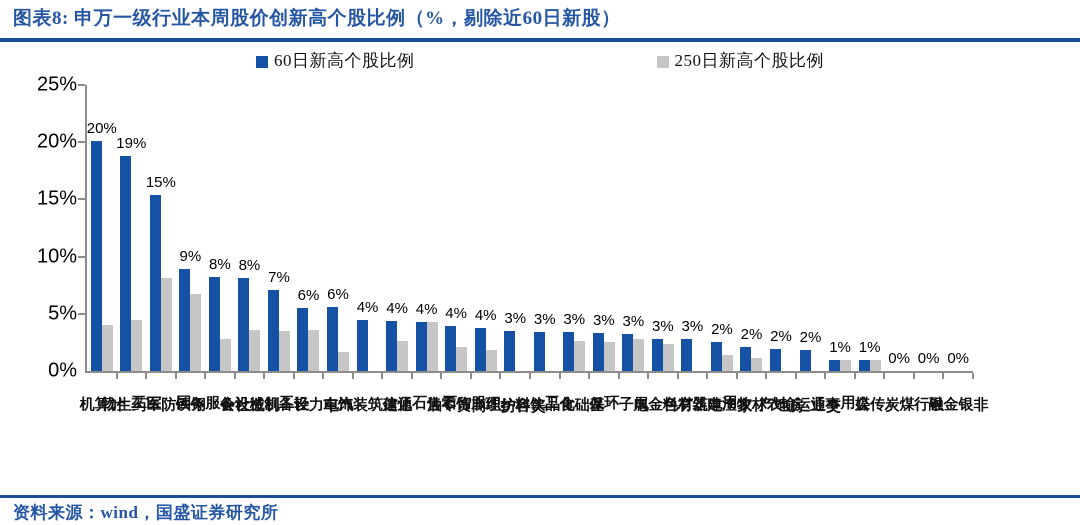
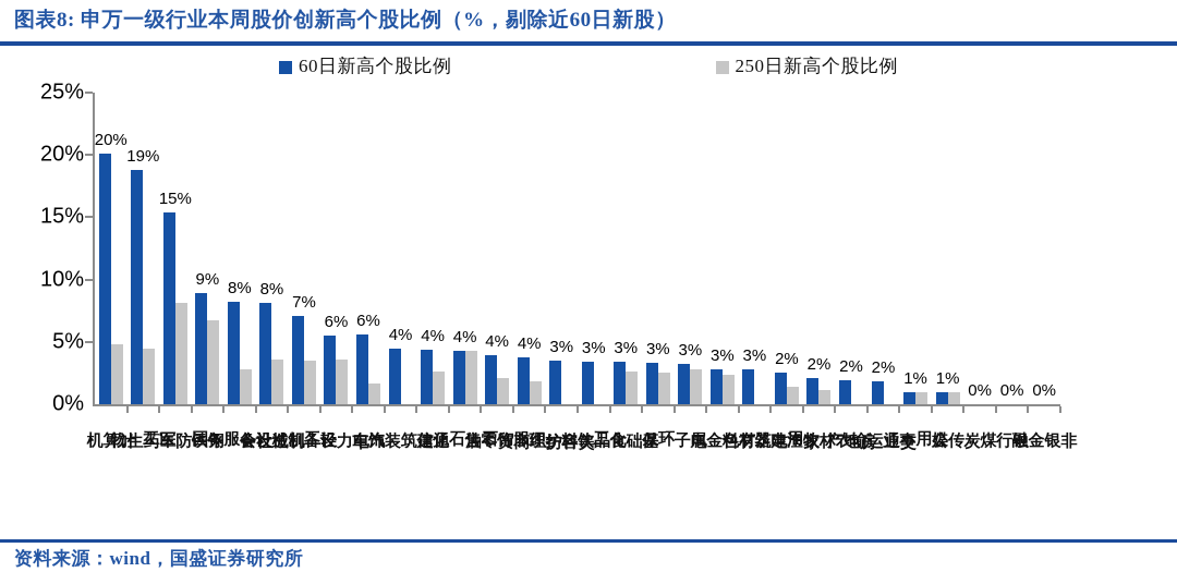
250日新高个股比例/计算机: 4.0% -> 4.8%
